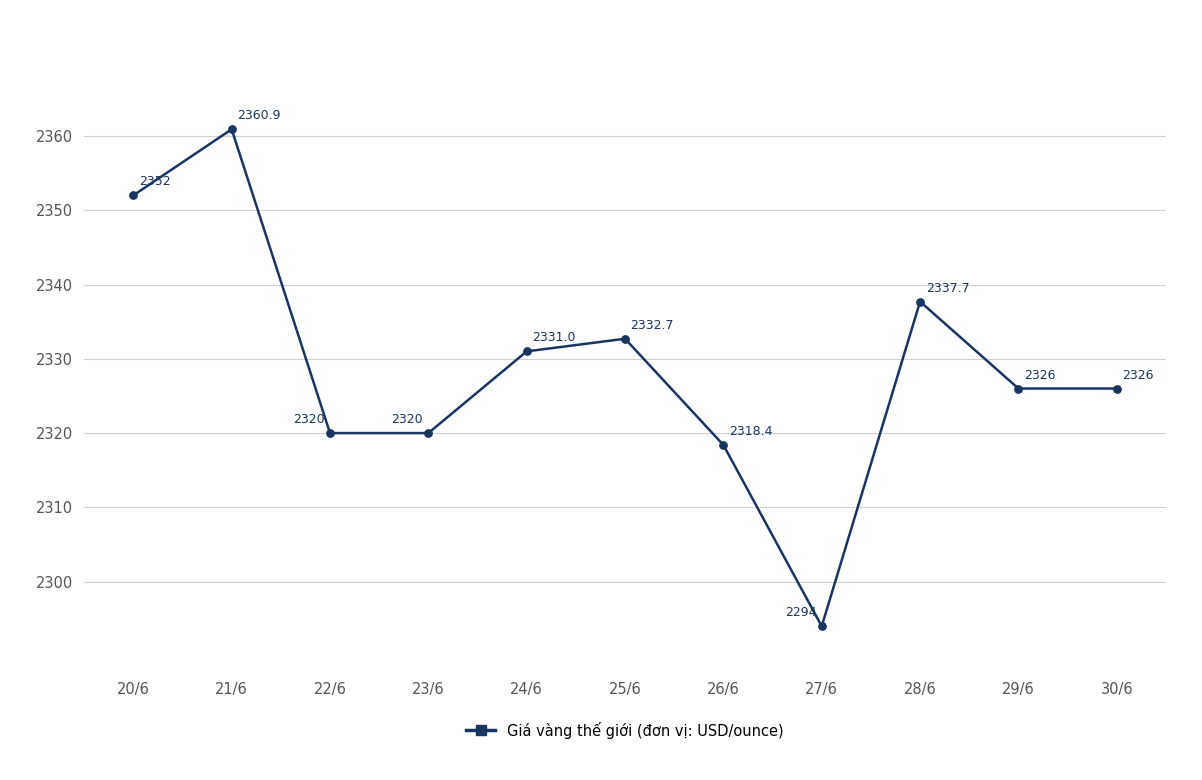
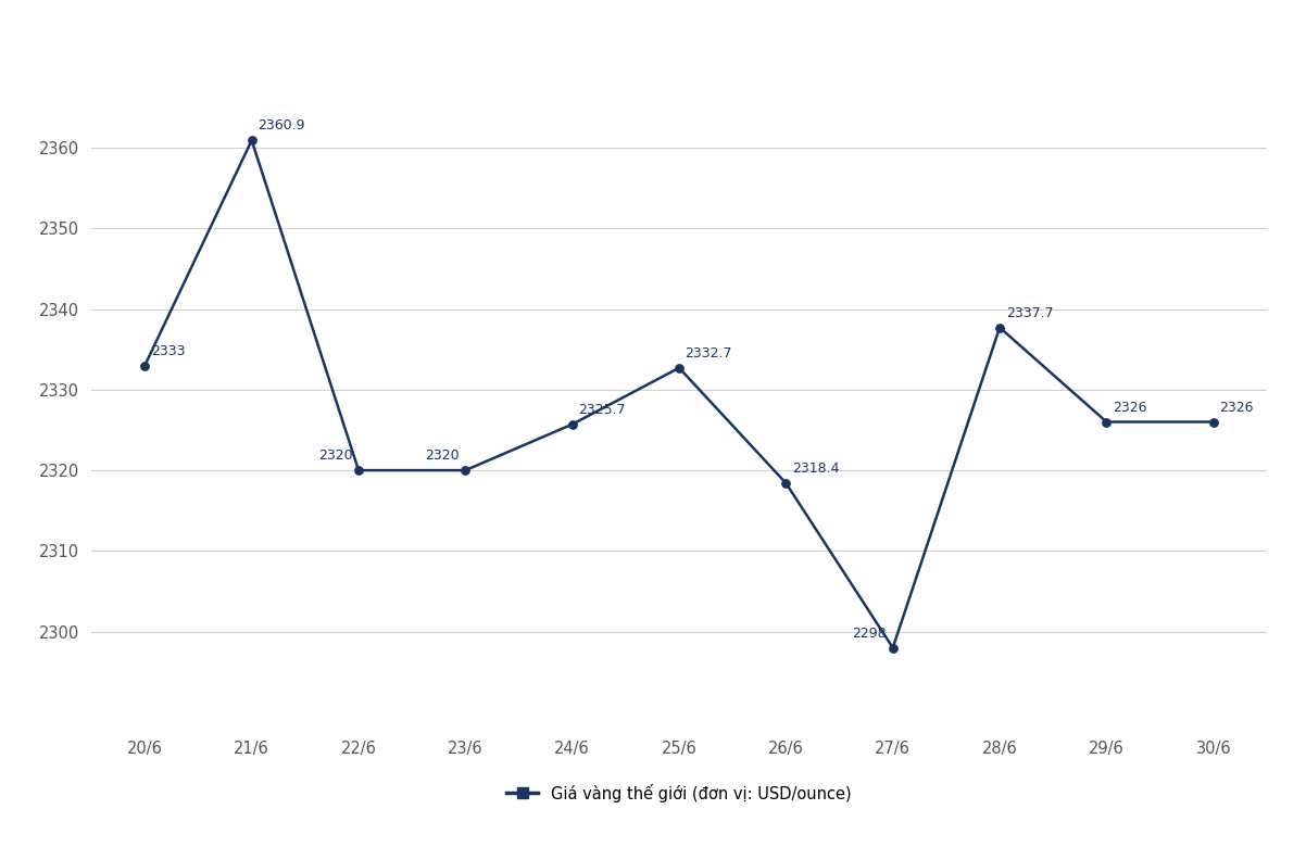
20/6: 2352 -> 2333
24/6: 2331.0 -> 2325.7
27/6: 2294 -> 2298
